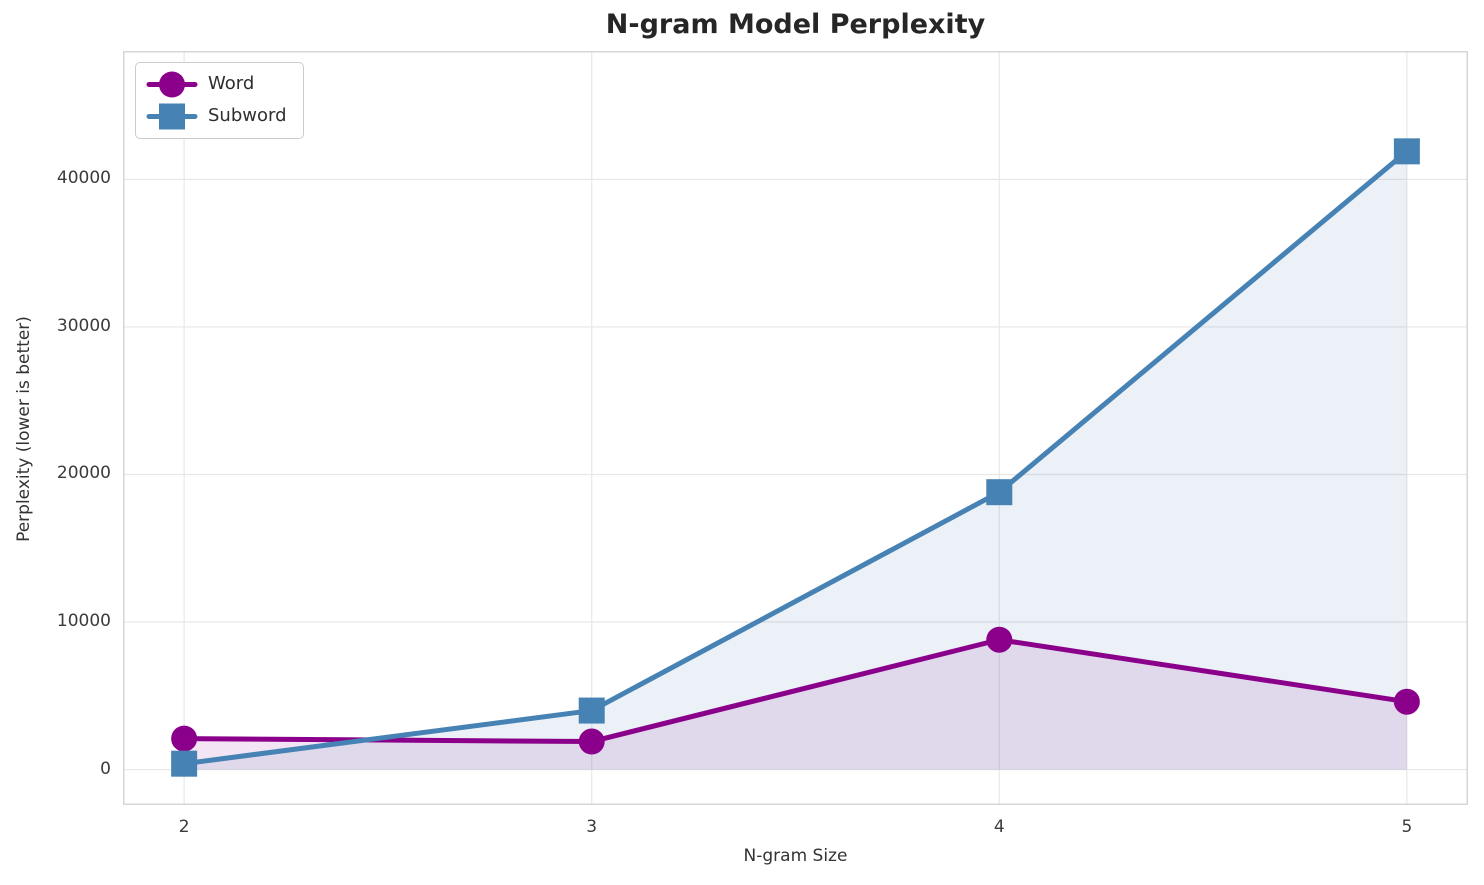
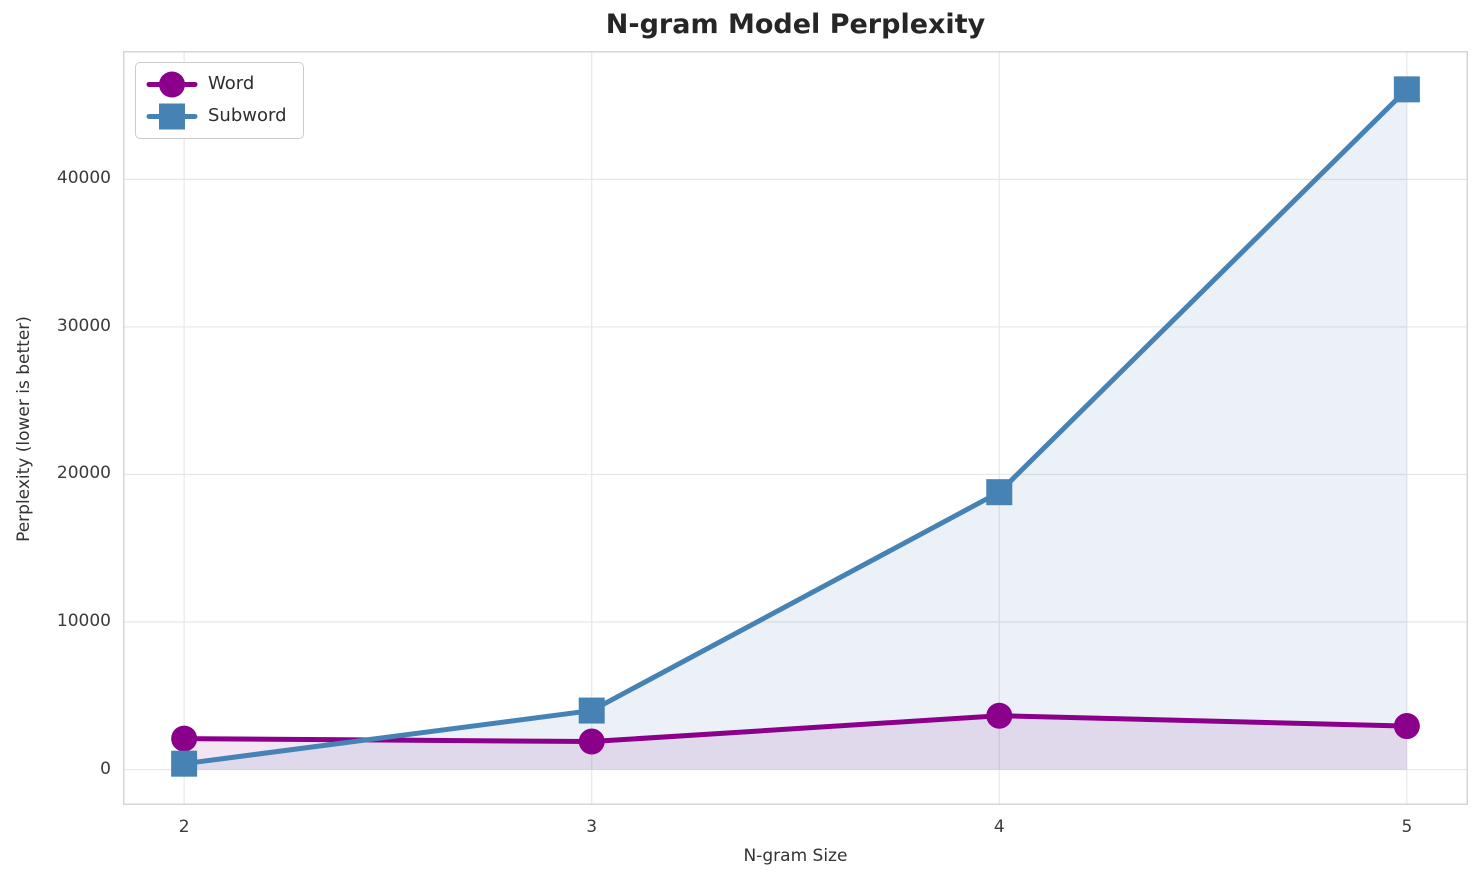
Word/4: 8800 -> 3600
Word/5: 4600 -> 3000
Subword/5: 41900 -> 46100
